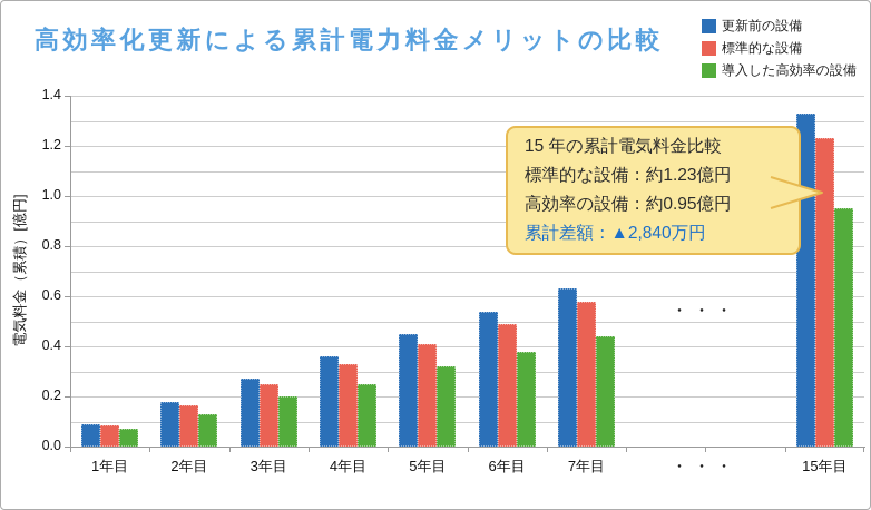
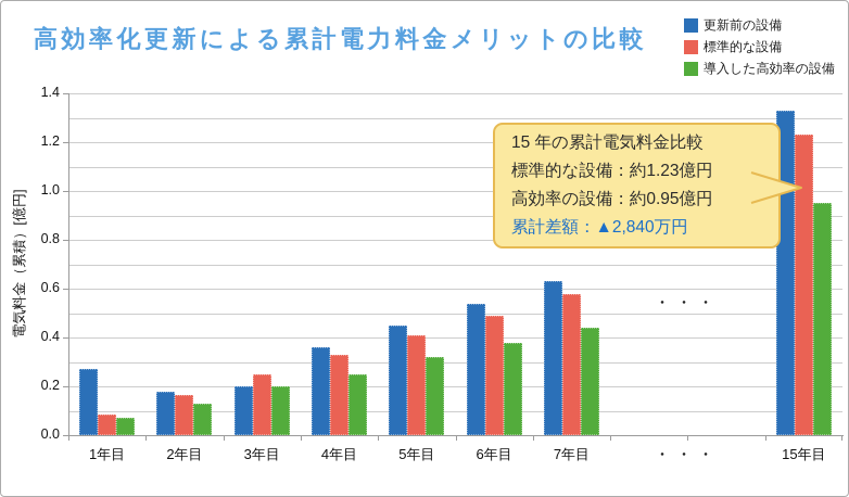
更新前の設備/1年目: 0.09 -> 0.27
更新前の設備/3年目: 0.27 -> 0.20
